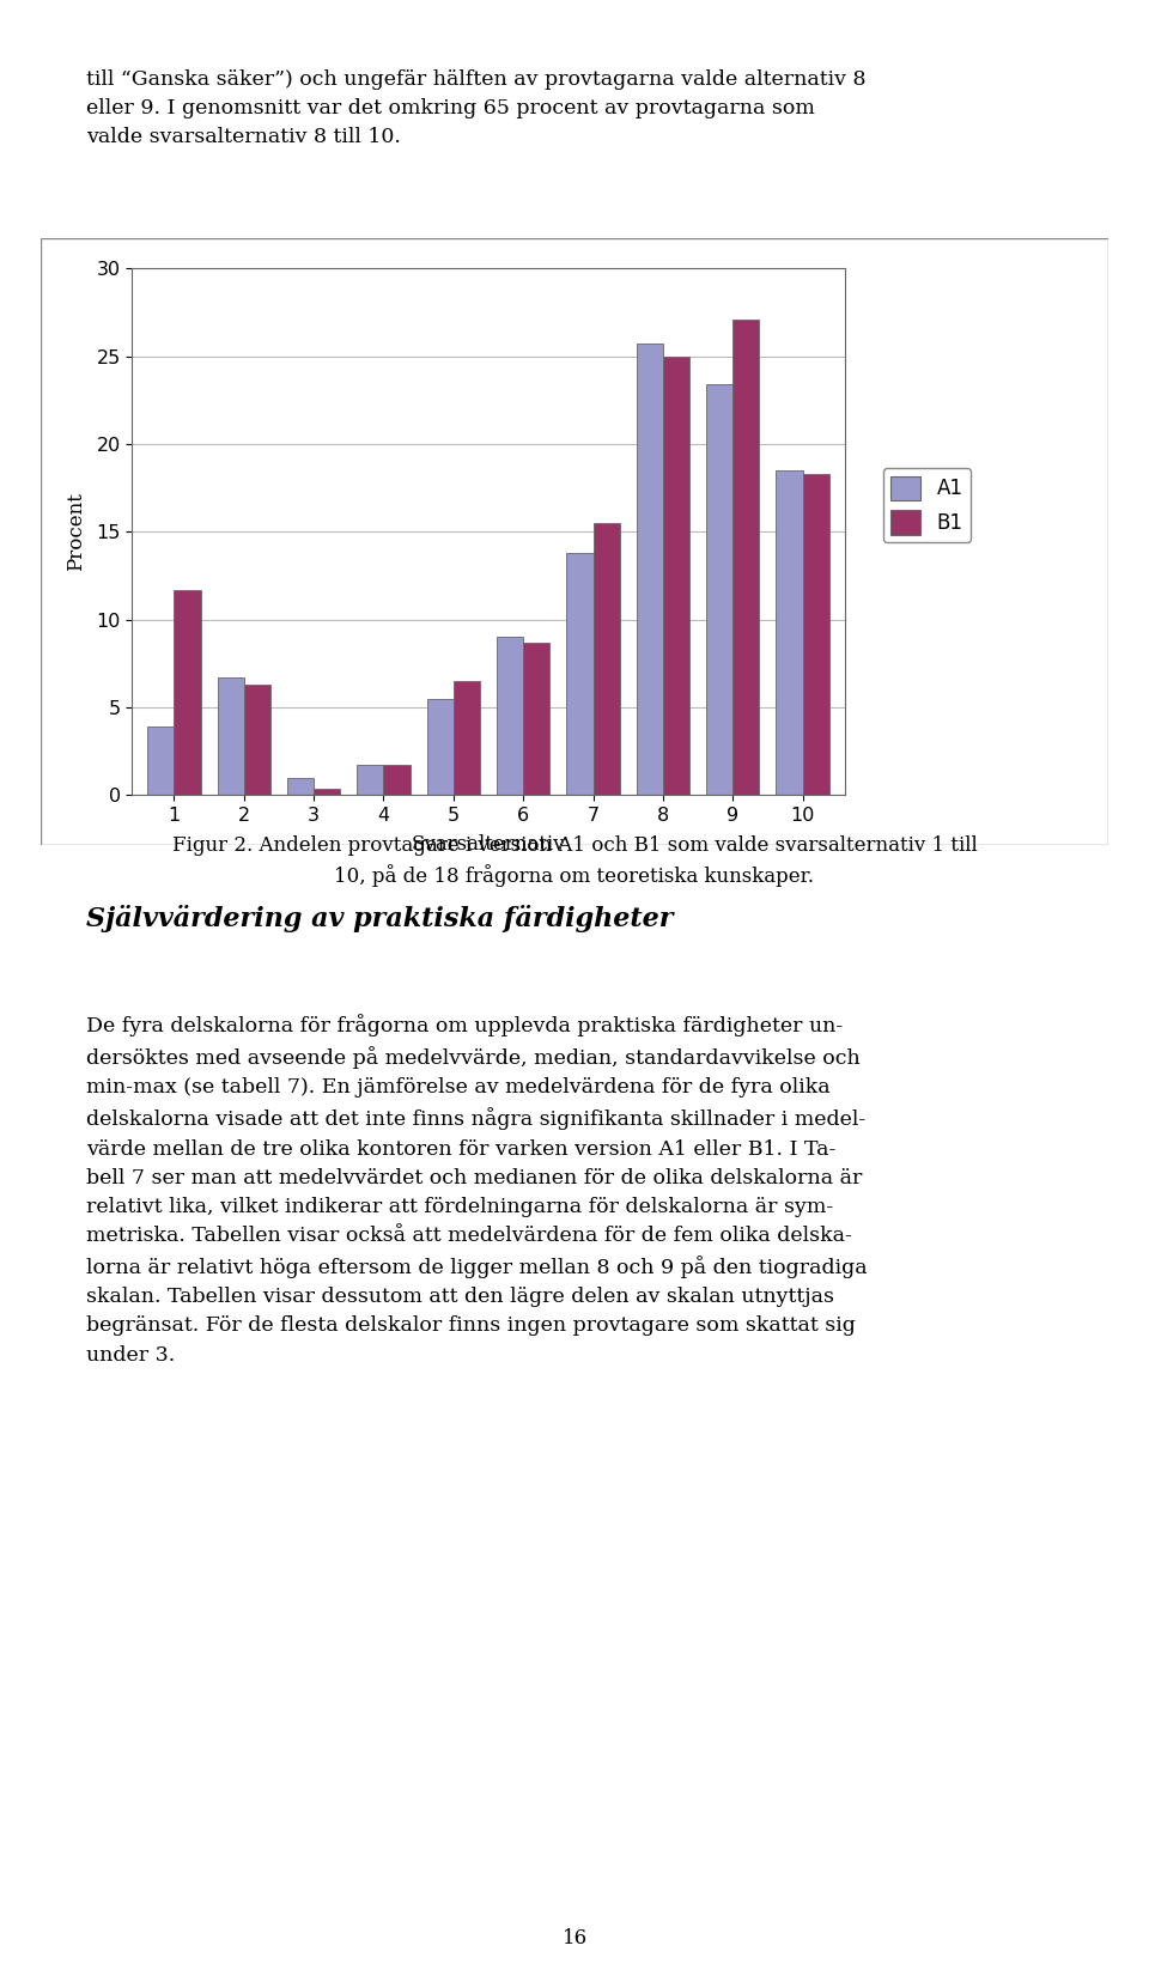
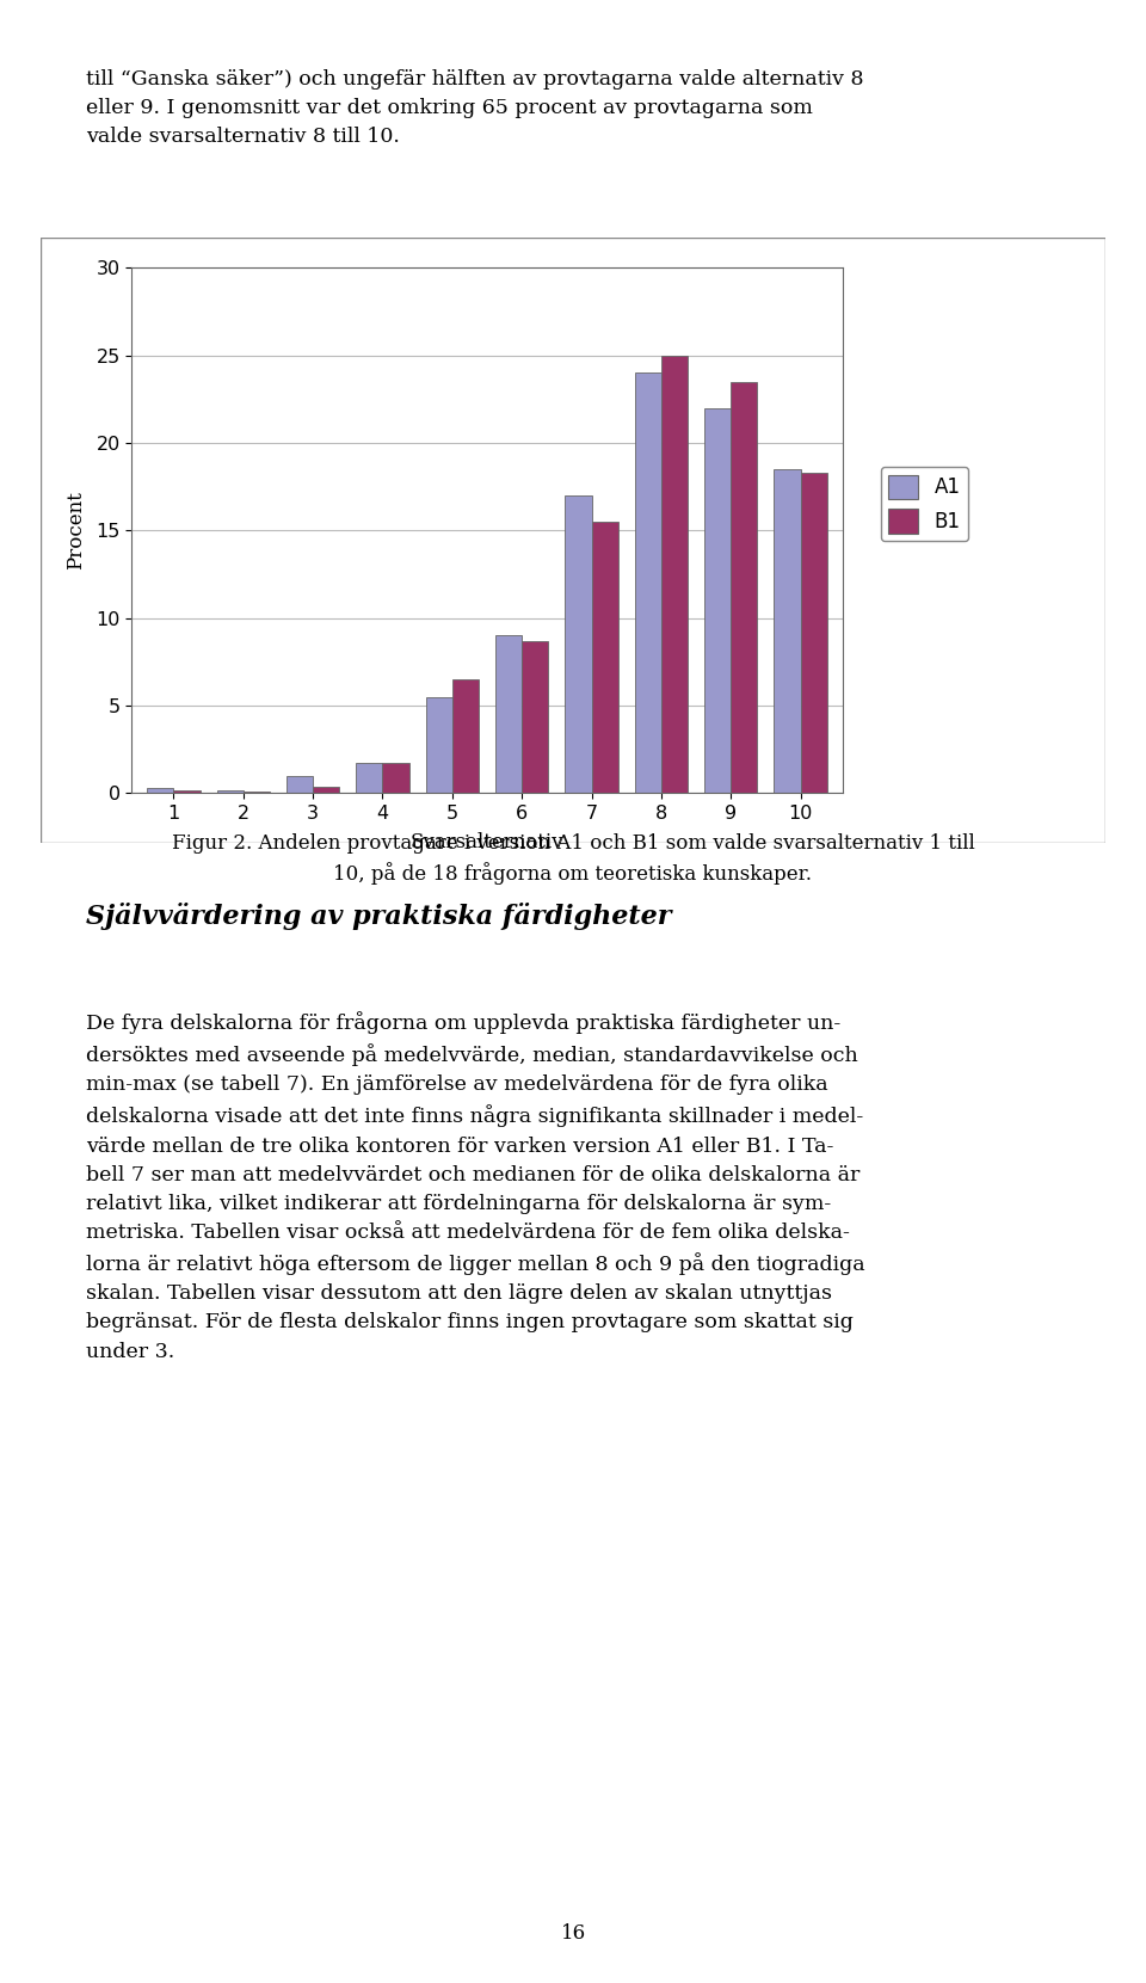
A1/1: 3.9 -> 0.3
B1/1: 11.7 -> 0.1
A1/2: 6.7 -> 0.1
B1/2: 6.3 -> 0.1
A1/7: 13.8 -> 17.0
A1/8: 25.7 -> 24.0
A1/9: 23.4 -> 22.0
B1/9: 27.1 -> 23.5
